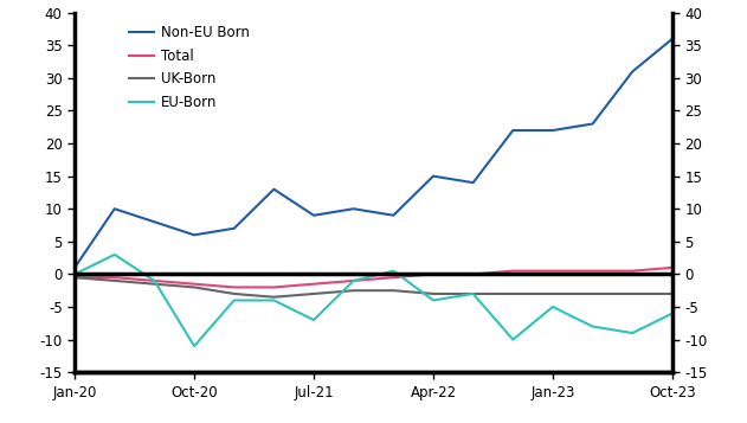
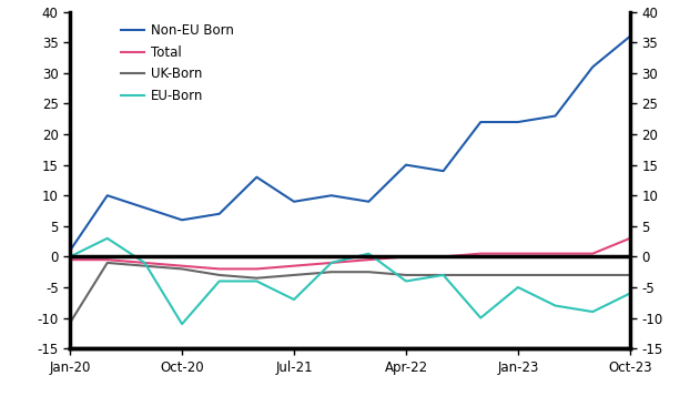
UK-Born/Jan-20: -0.5 -> -10.8
Total/Oct-23: 1.0 -> 3.0
